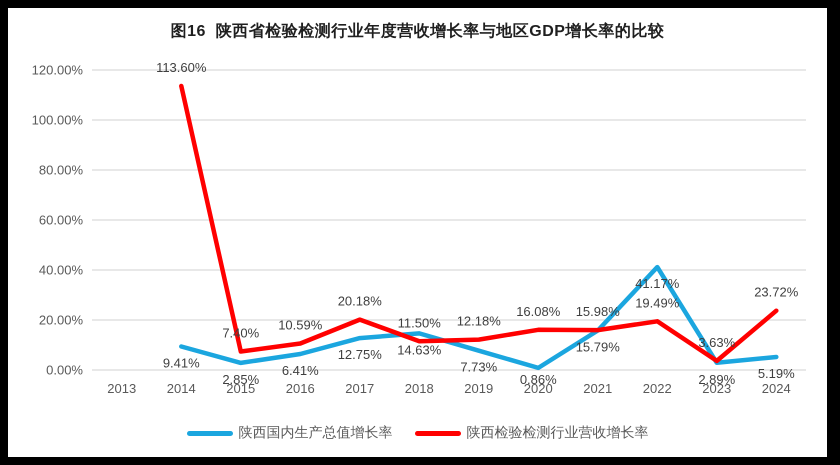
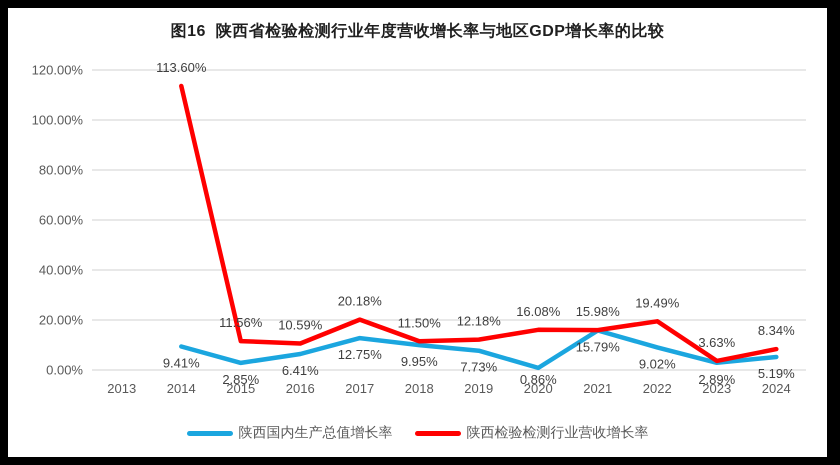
陕西检验检测行业营收增长率/2015: 7.40% -> 11.56%
陕西国内生产总值增长率/2018: 14.63% -> 9.95%
陕西国内生产总值增长率/2022: 41.17% -> 9.02%
陕西检验检测行业营收增长率/2024: 23.72% -> 8.34%
